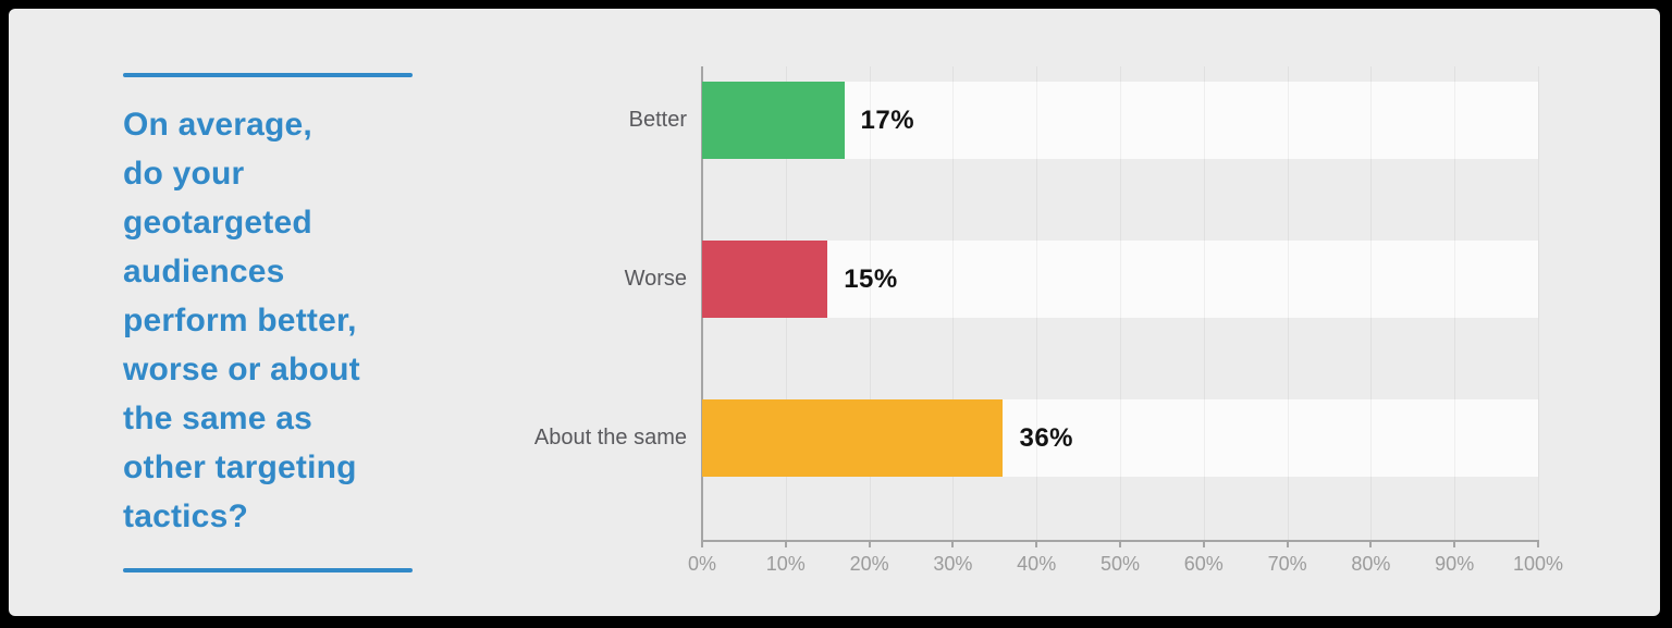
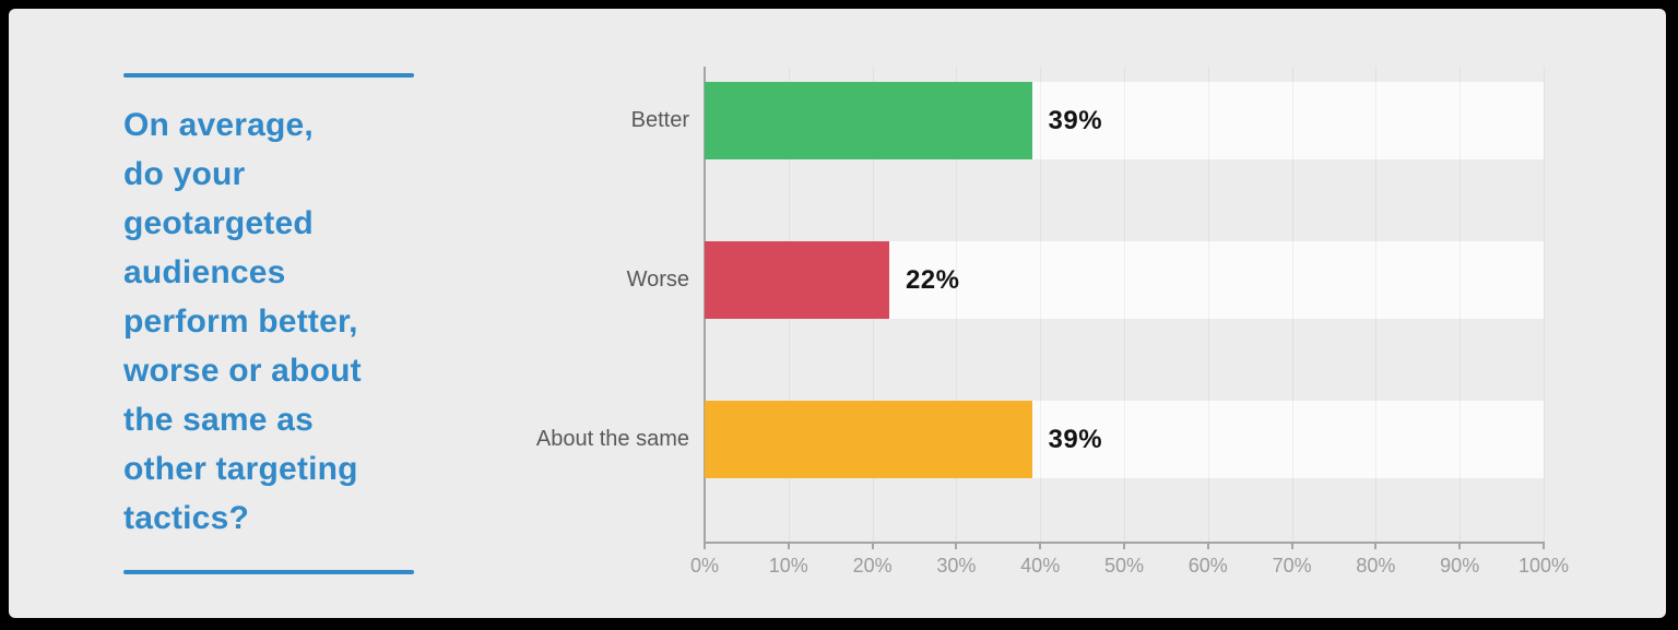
Better: 17% -> 39%
Worse: 15% -> 22%
About the same: 36% -> 39%
